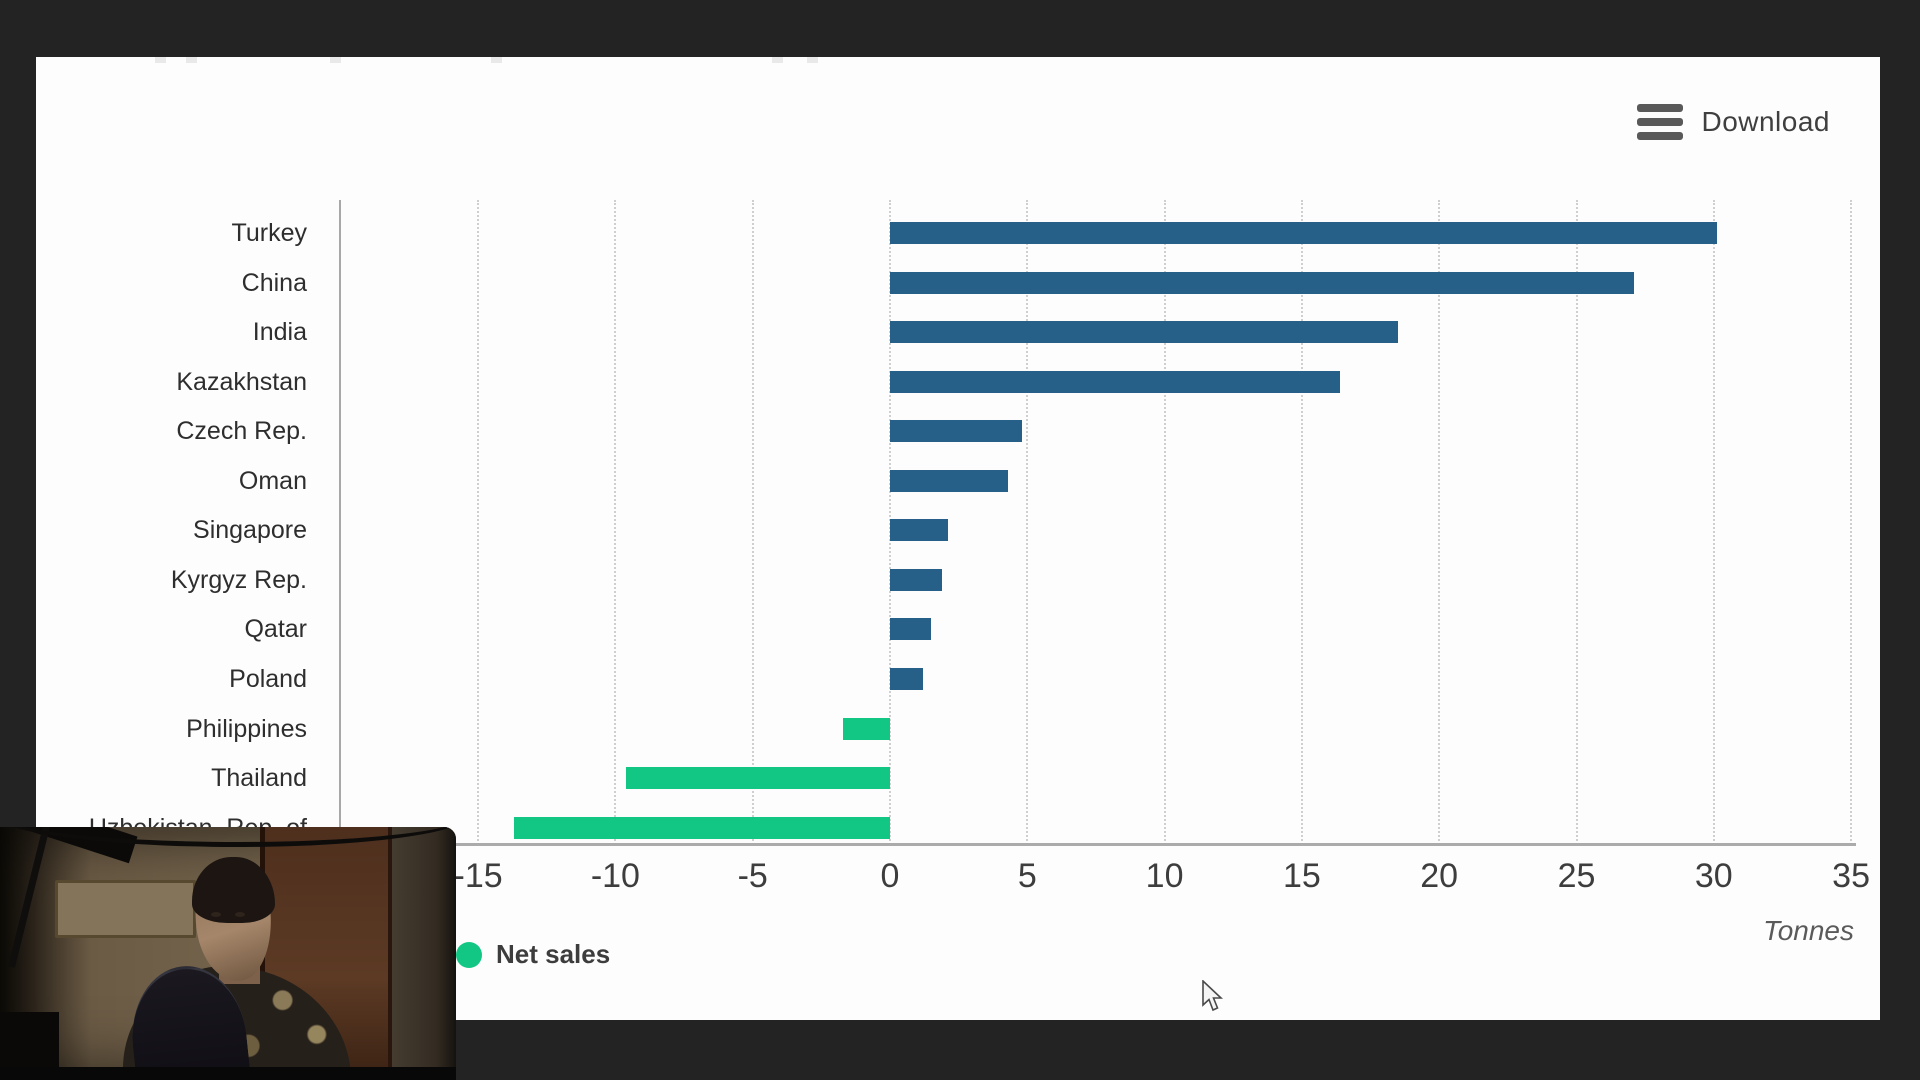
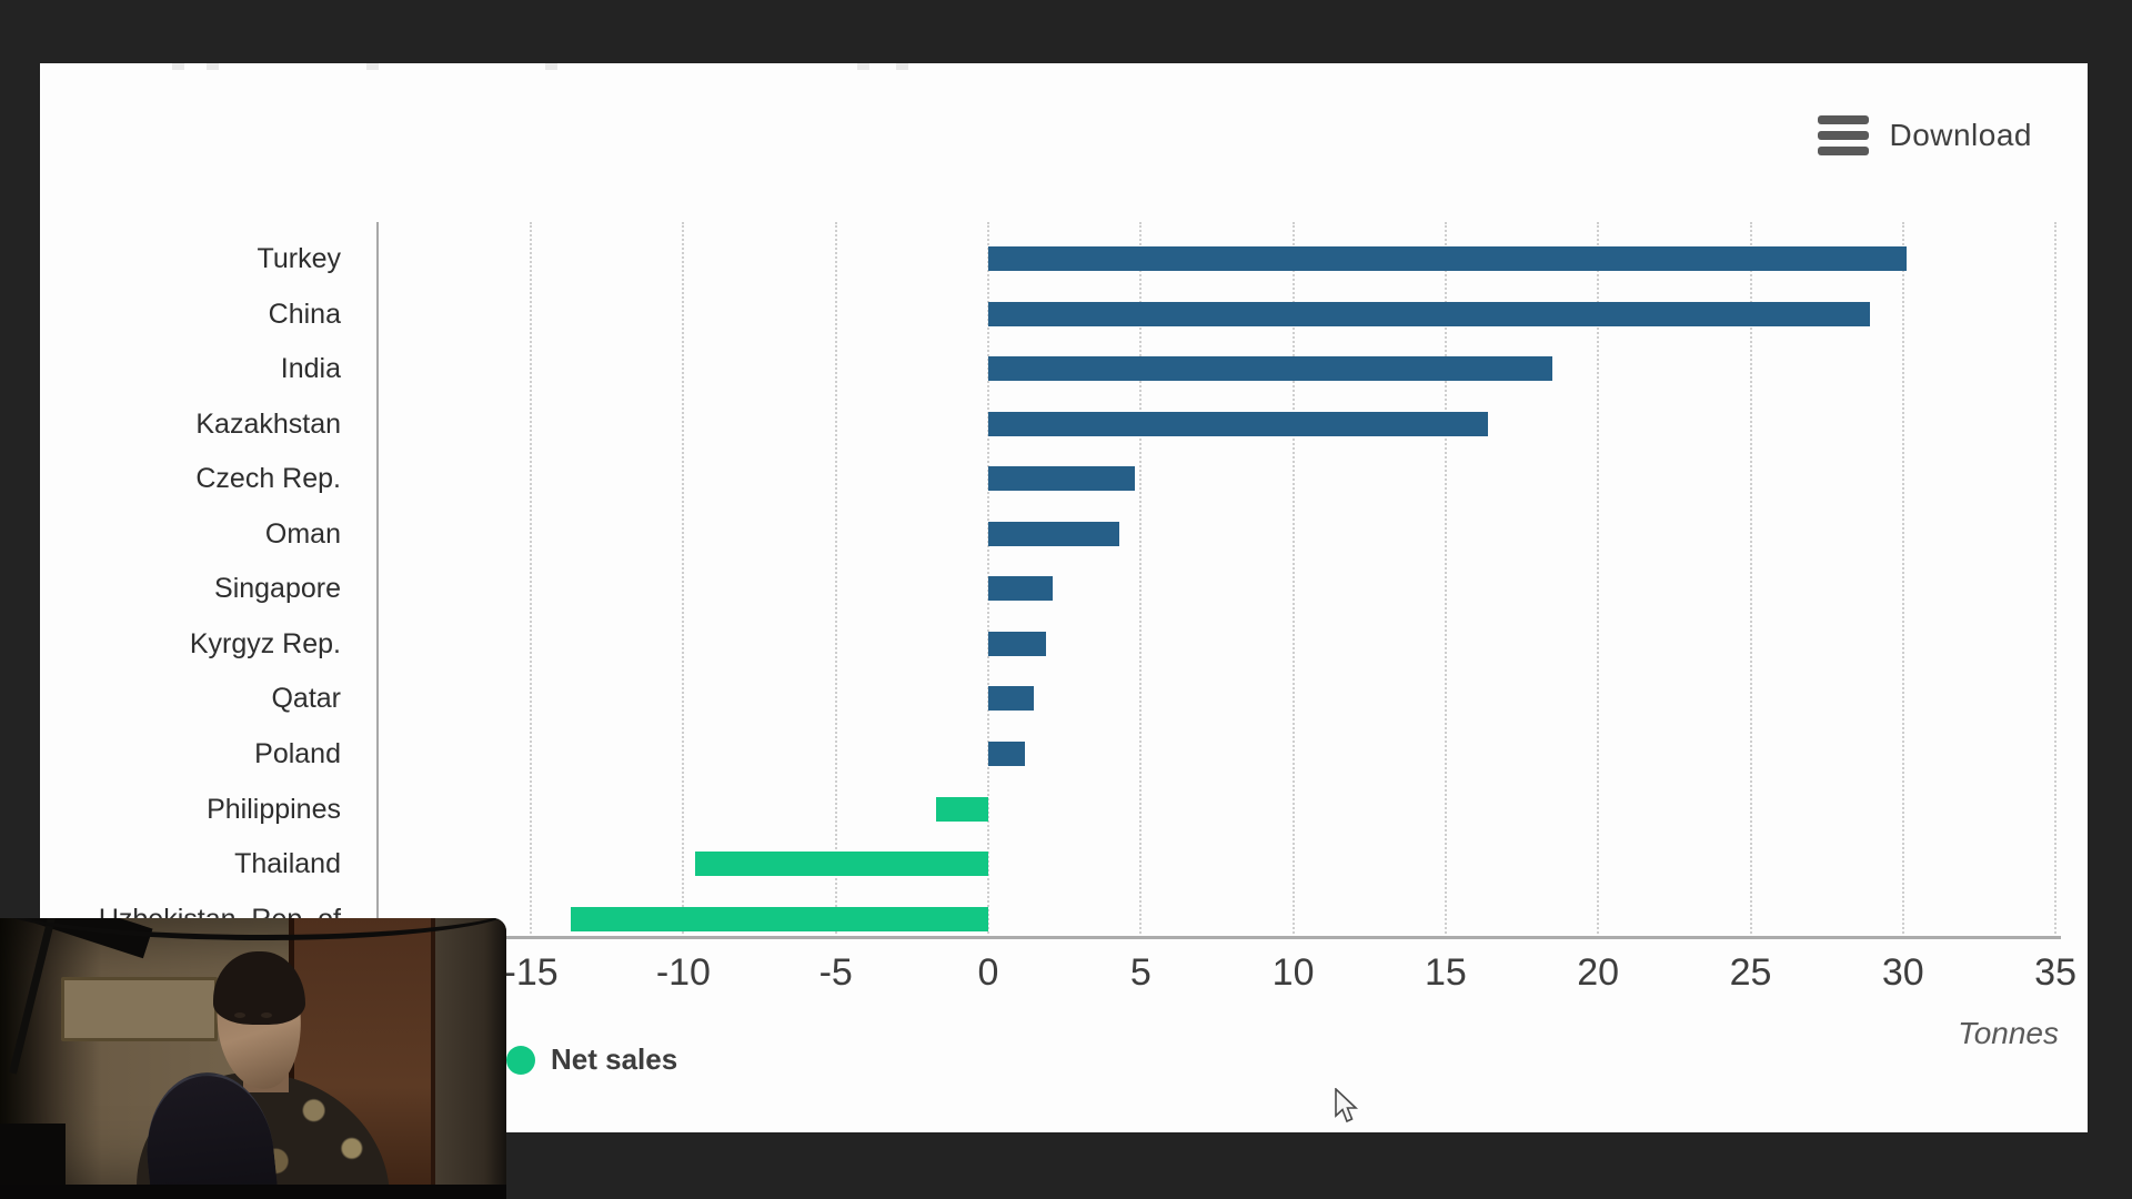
China: 27.1 -> 28.9
